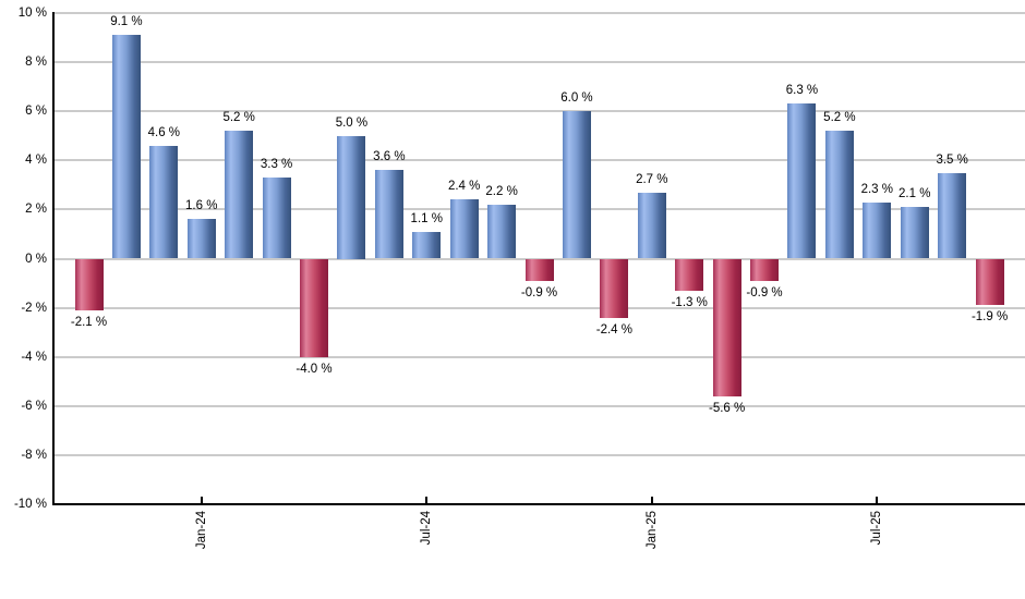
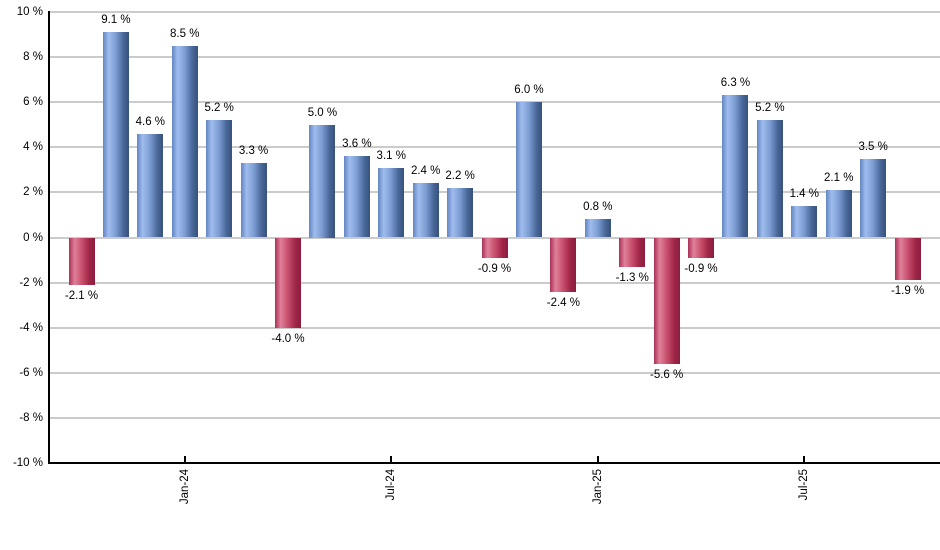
Jan-24: 1.6 -> 8.5
Jul-24: 1.1 -> 3.1
Jan-25: 2.7 -> 0.8
Jul-25: 2.3 -> 1.4
